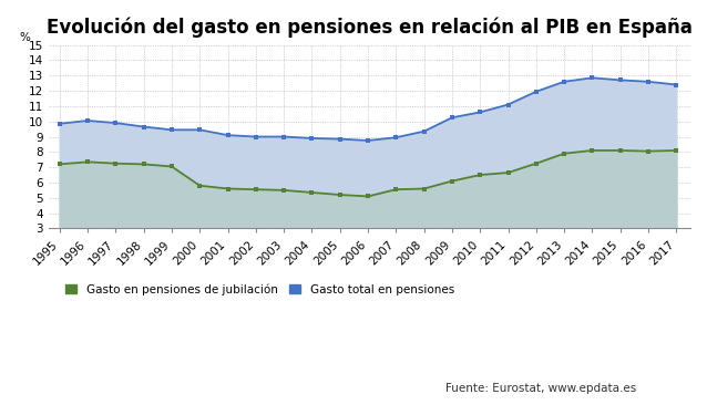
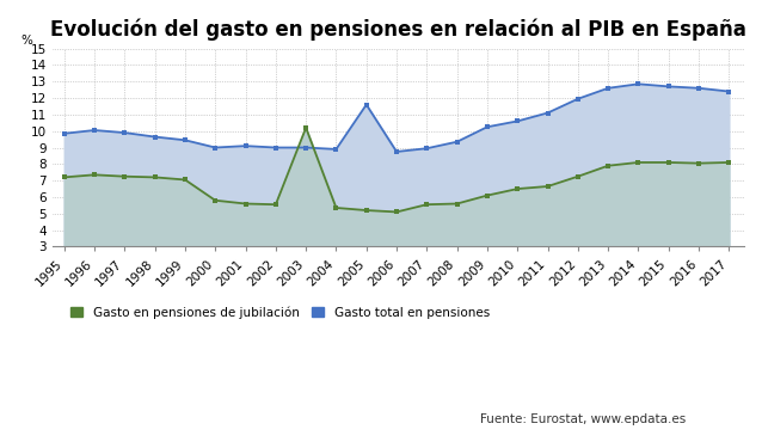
Gasto total en pensiones/2000: 9.4 -> 9.0
Gasto en pensiones de jubilación/2003: 5.5 -> 10.2
Gasto total en pensiones/2005: 8.8 -> 11.6
